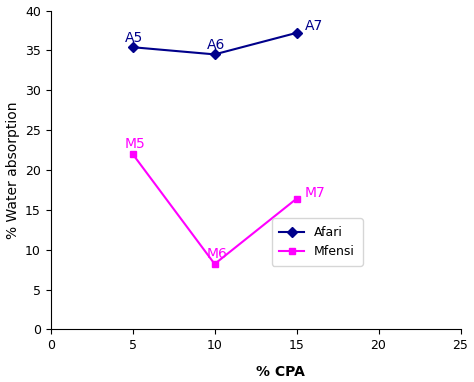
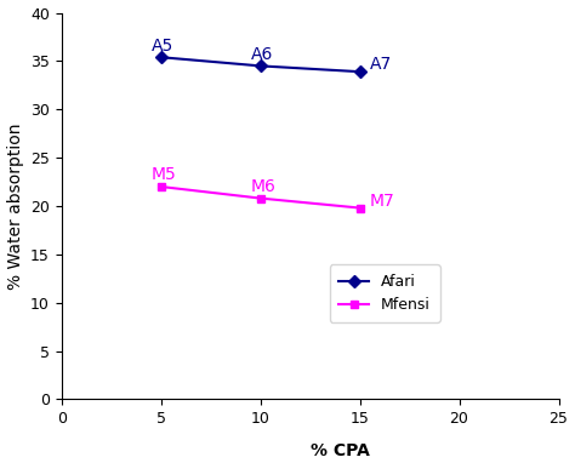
Mfensi/10: 8.2 -> 20.8
Afari/15: 37.2 -> 33.9
Mfensi/15: 16.4 -> 19.8
